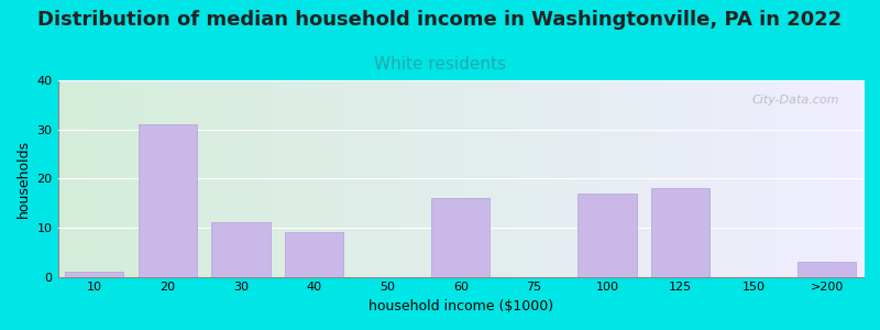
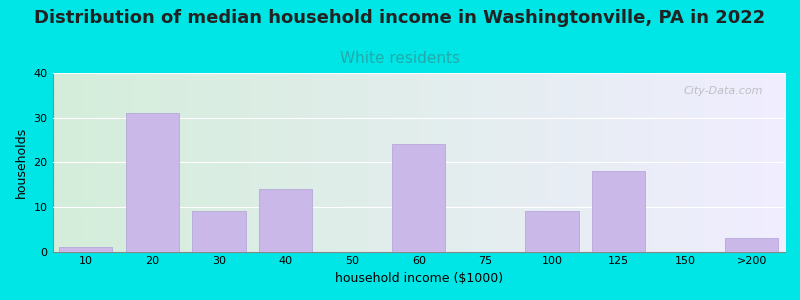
30: 11 -> 9
40: 9 -> 14
60: 16 -> 24
100: 17 -> 9
